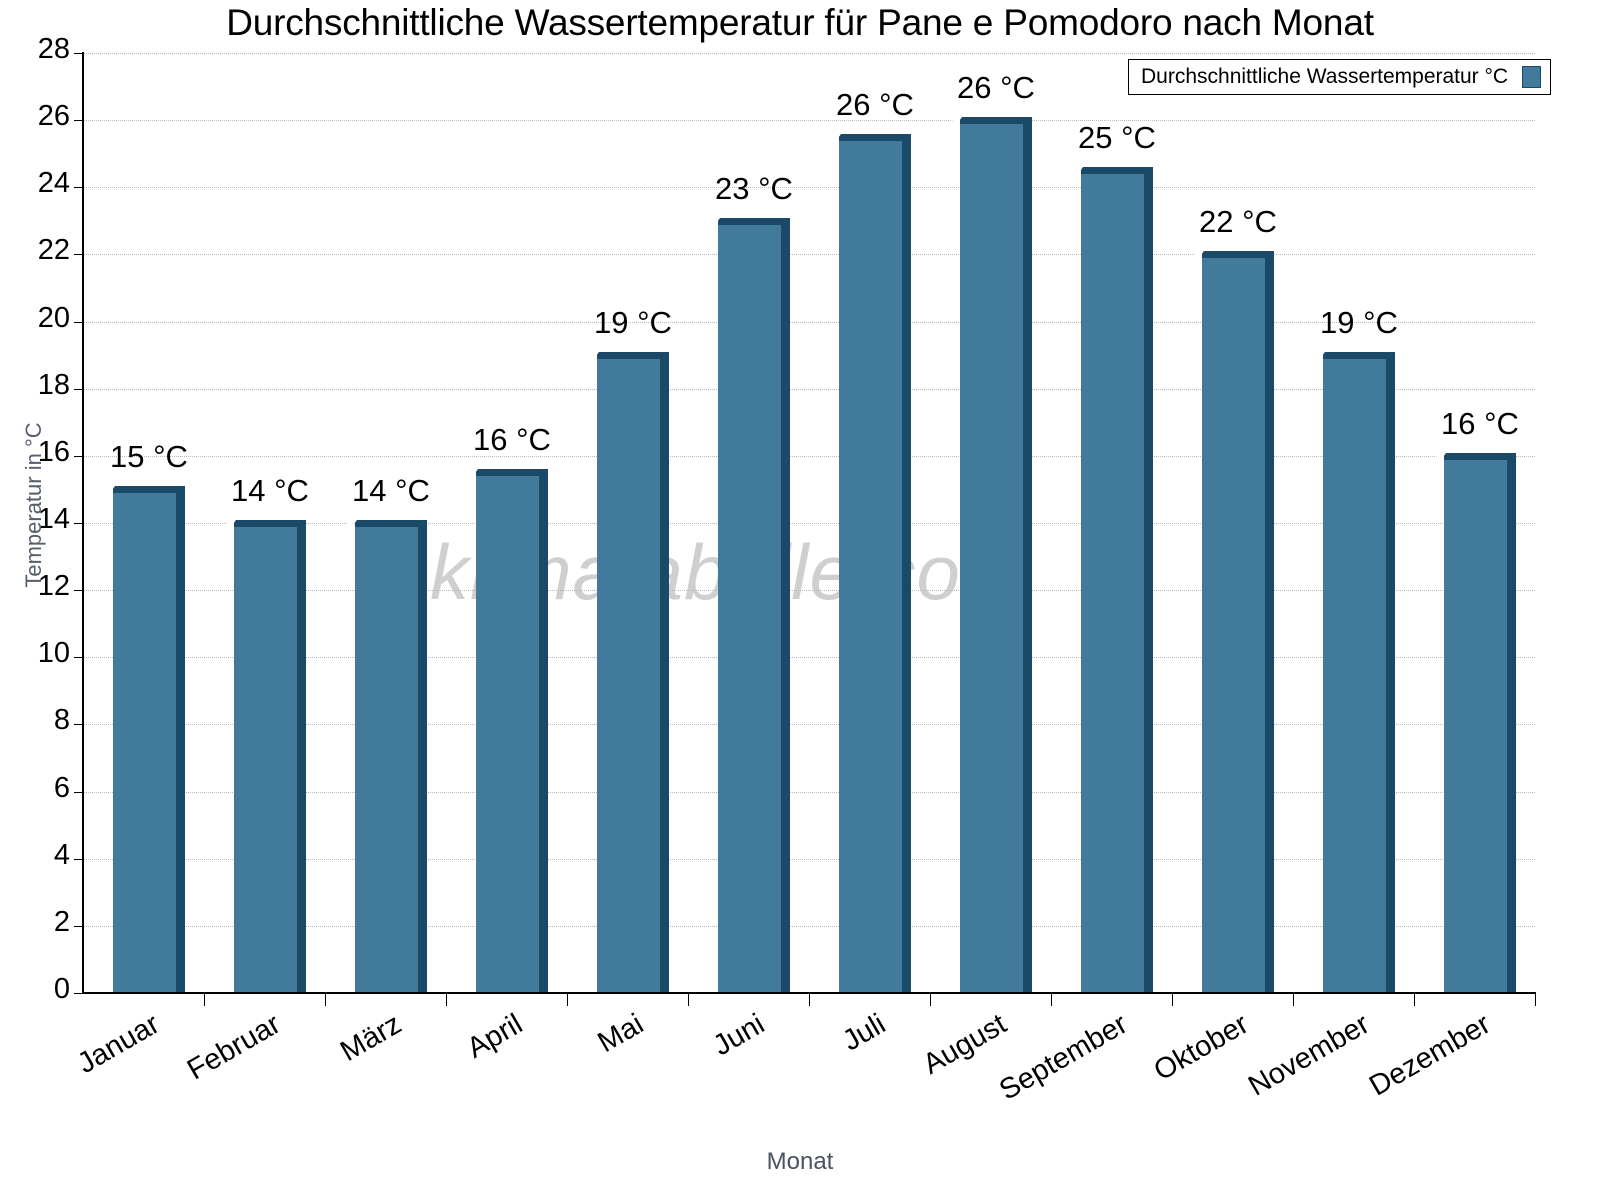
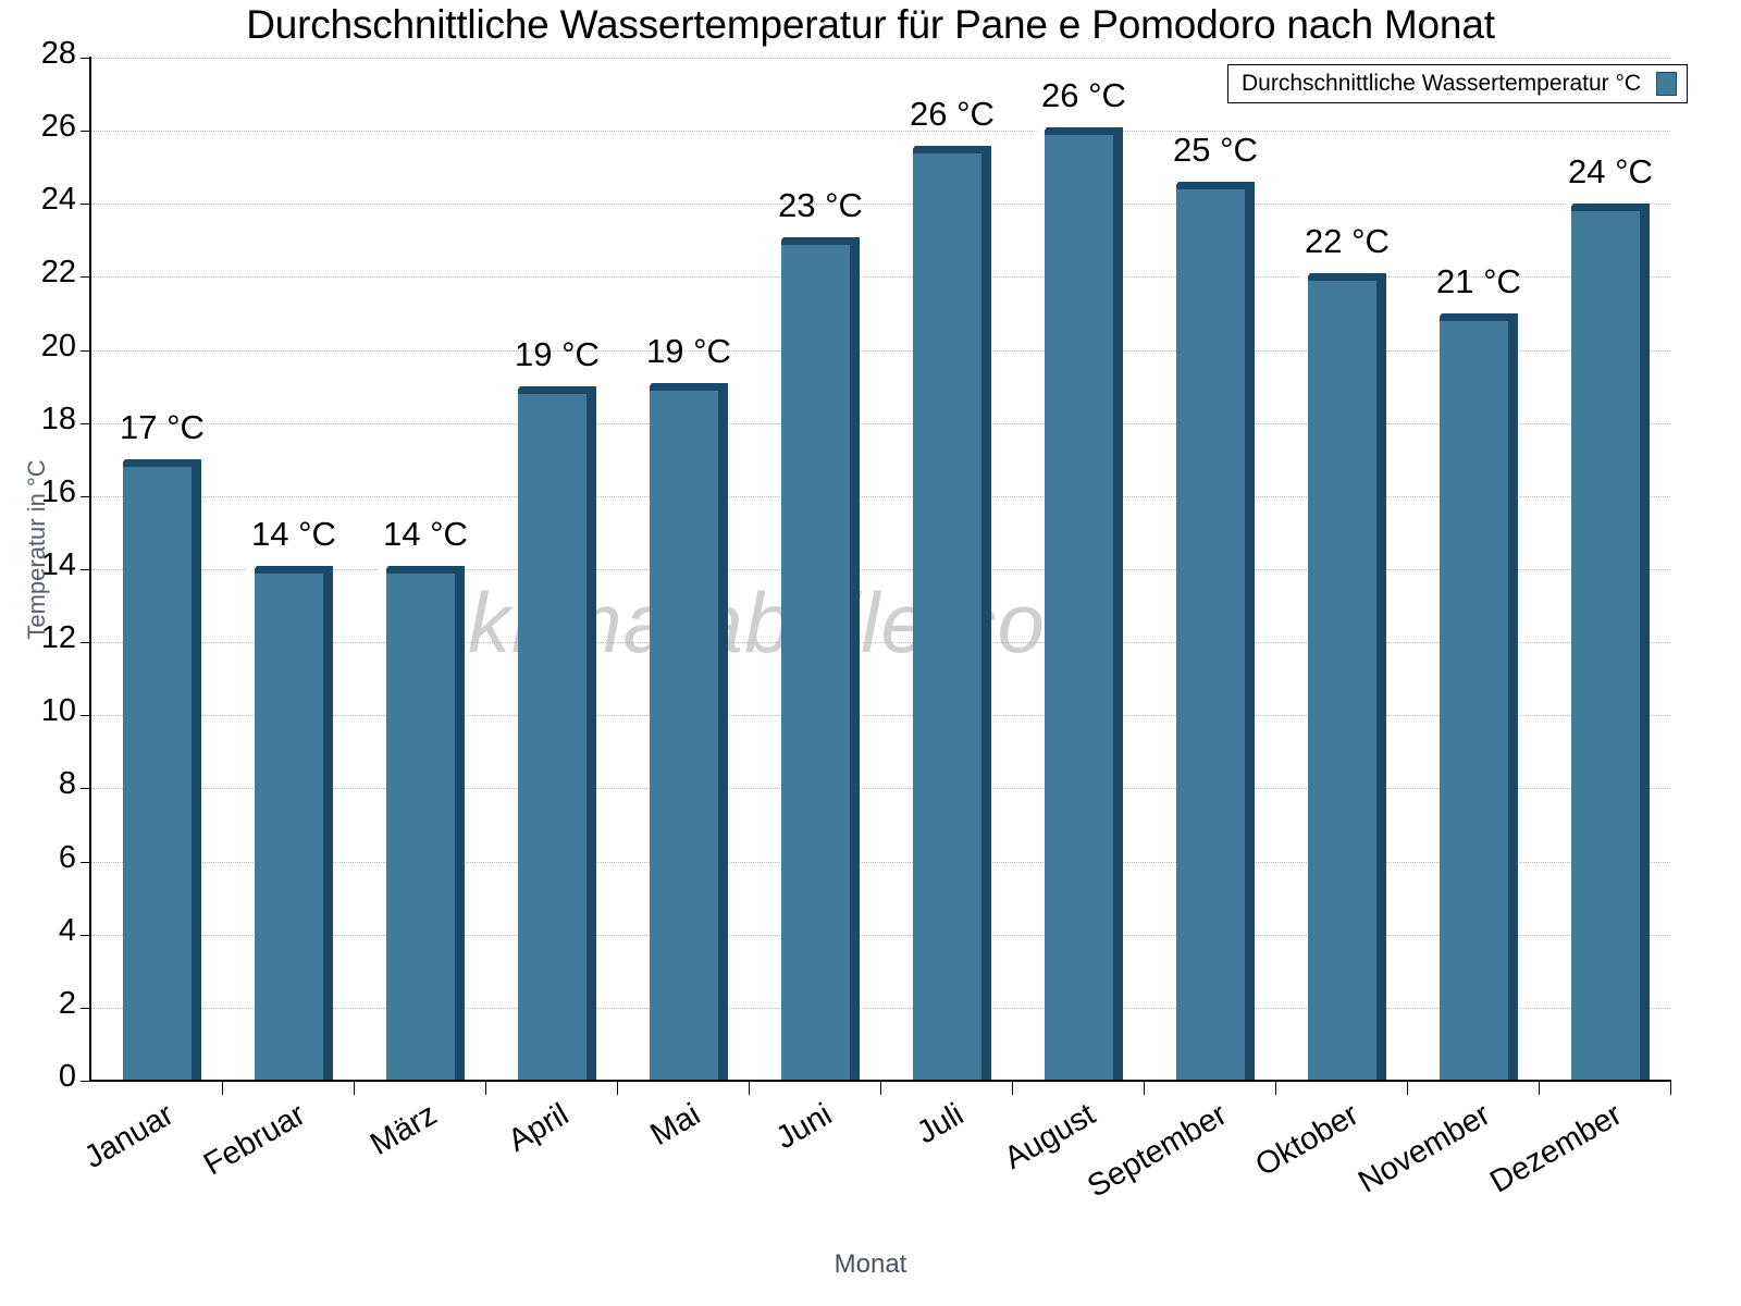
Januar: 15 -> 17
April: 16 -> 19
November: 19 -> 21
Dezember: 16 -> 24
